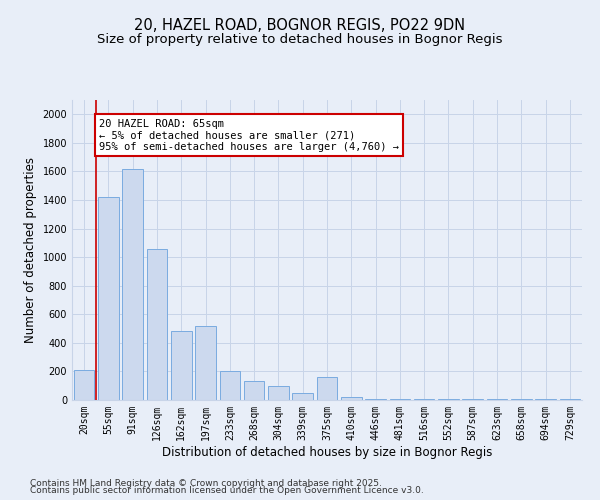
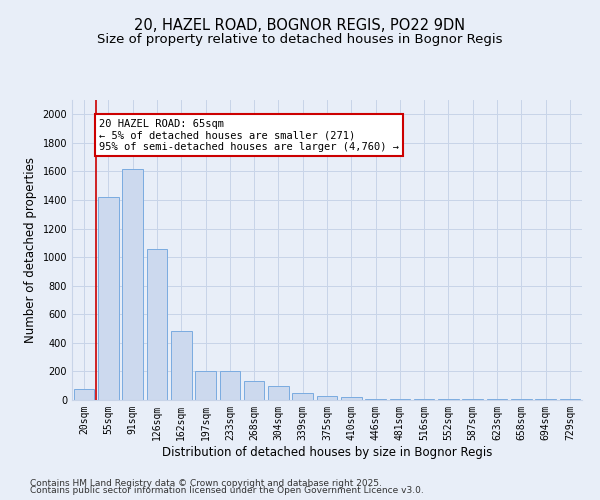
20sqm: 210 -> 80
197sqm: 520 -> 200
375sqm: 160 -> 30
